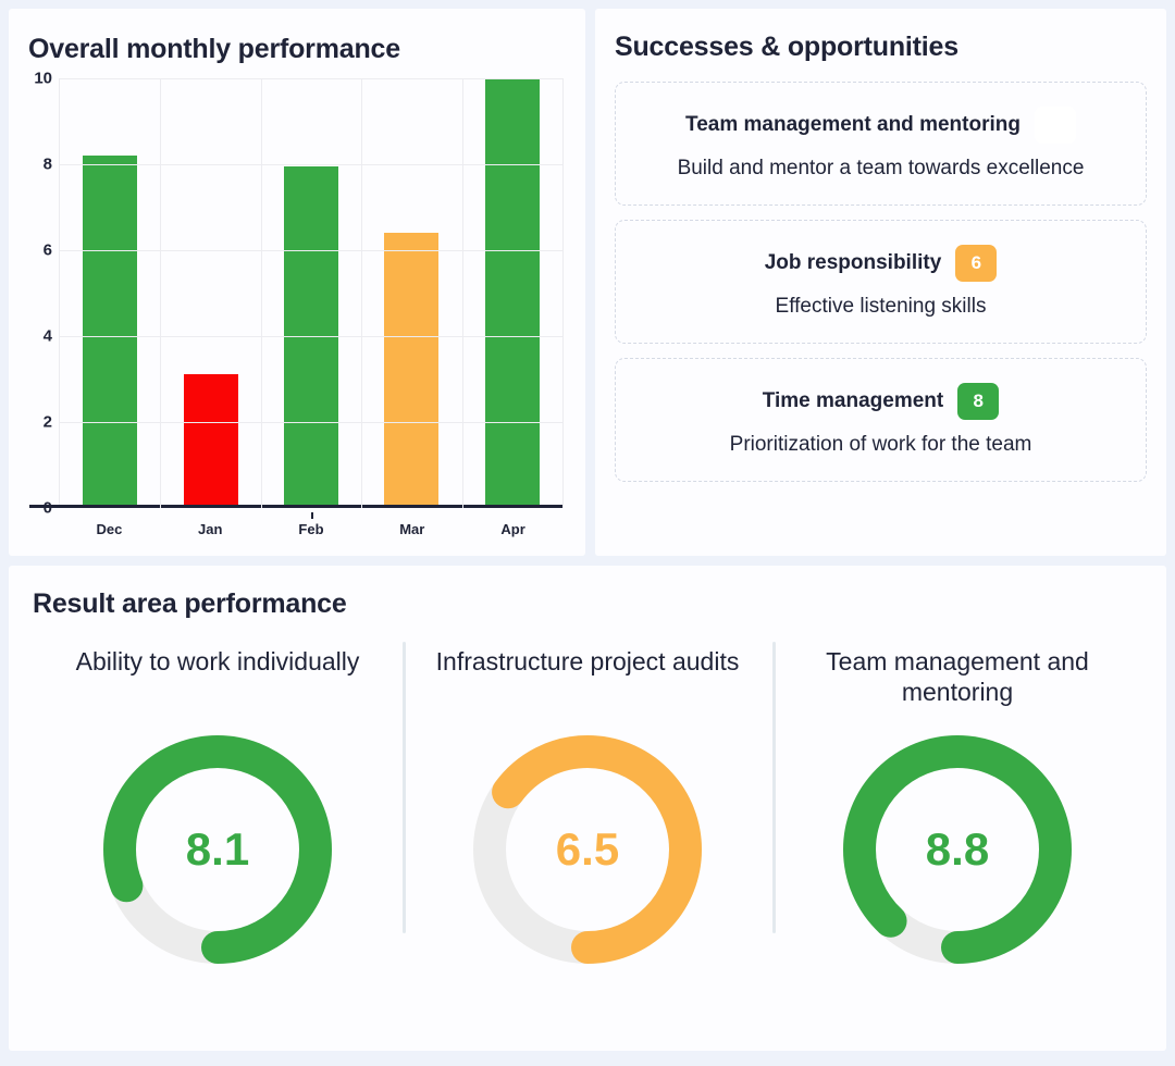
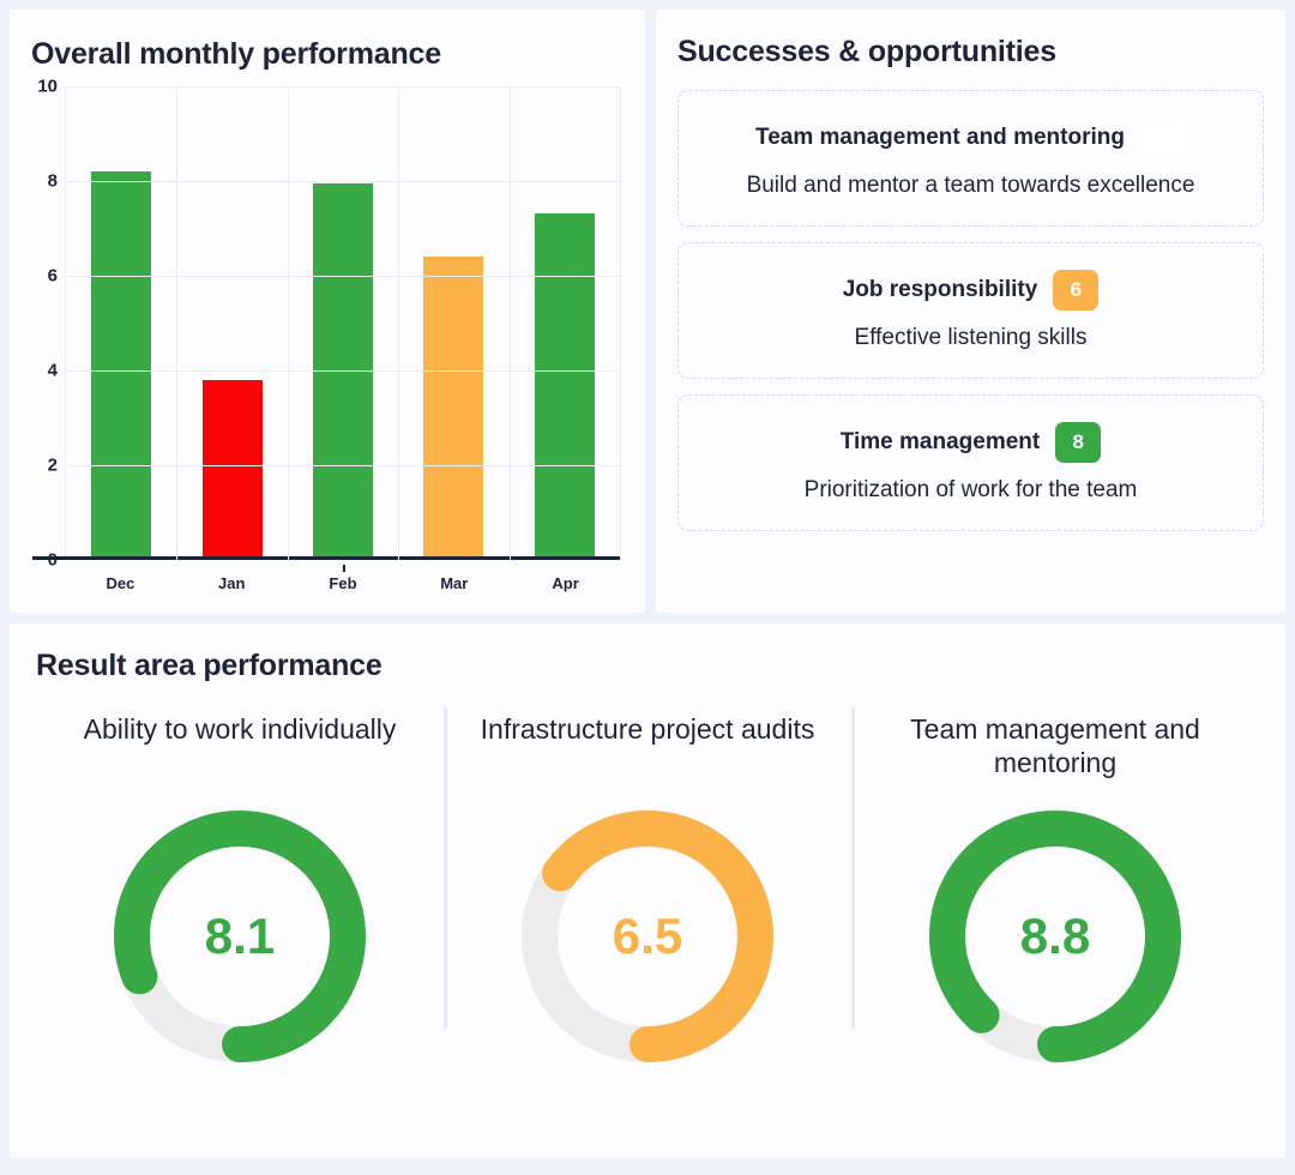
Jan: 3.1 -> 3.8
Apr: 9.9 -> 7.3
